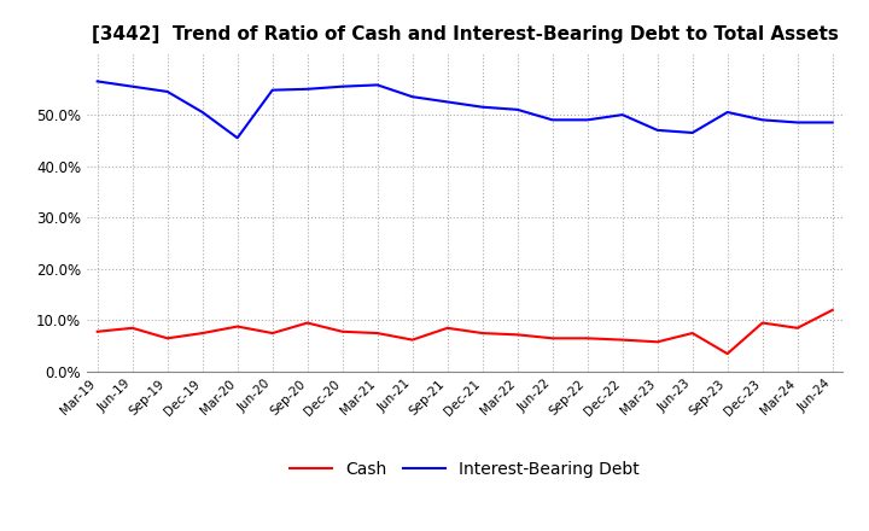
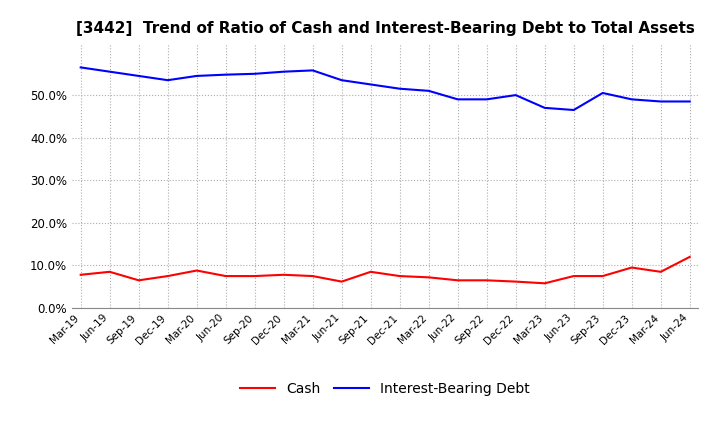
Interest-Bearing Debt/Dec-19: 50.5% -> 53.5%
Interest-Bearing Debt/Mar-20: 45.5% -> 54.5%
Cash/Sep-20: 9.5% -> 7.5%
Cash/Sep-23: 3.5% -> 7.5%
